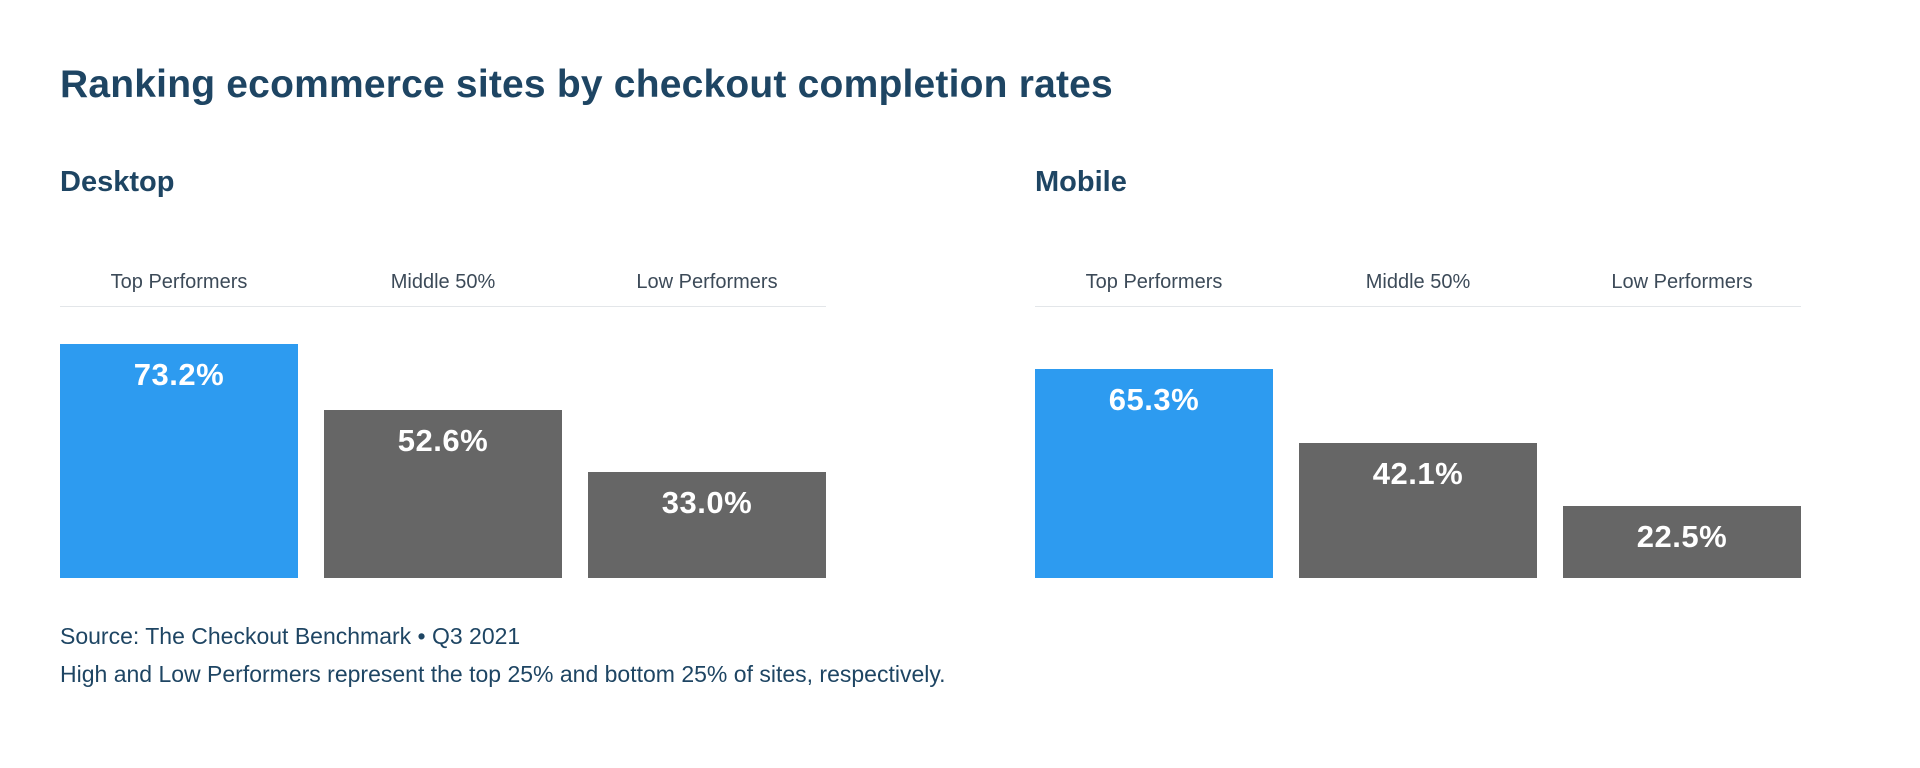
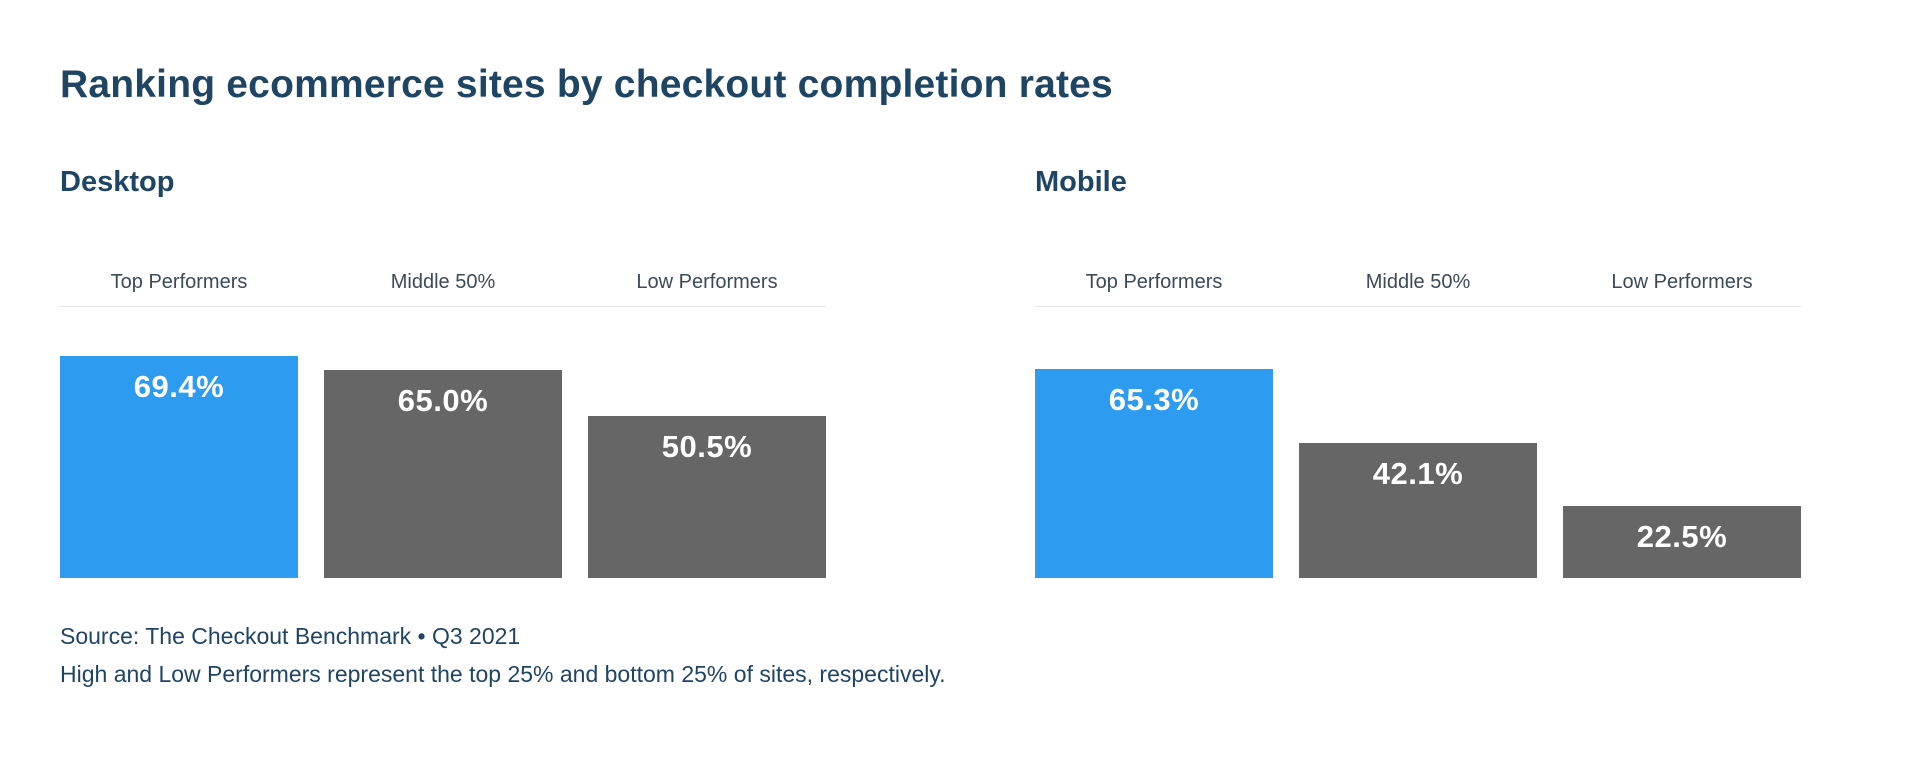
Desktop/Top Performers: 73.2% -> 69.4%
Desktop/Middle 50%: 52.6% -> 65.0%
Desktop/Low Performers: 33.0% -> 50.5%
